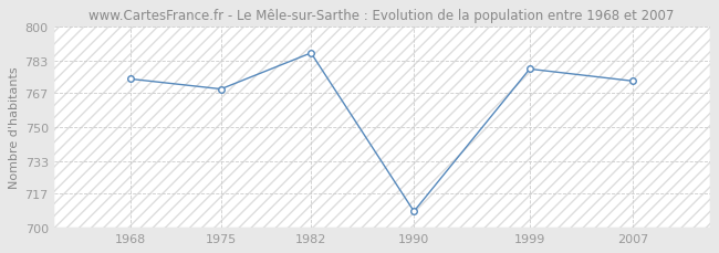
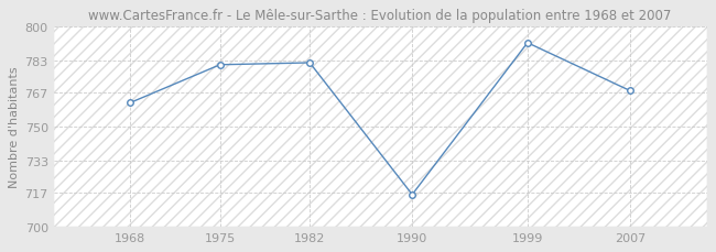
1968: 774 -> 762
1975: 769 -> 781
1982: 787 -> 782
1990: 708 -> 716
1999: 779 -> 792
2007: 773 -> 768
